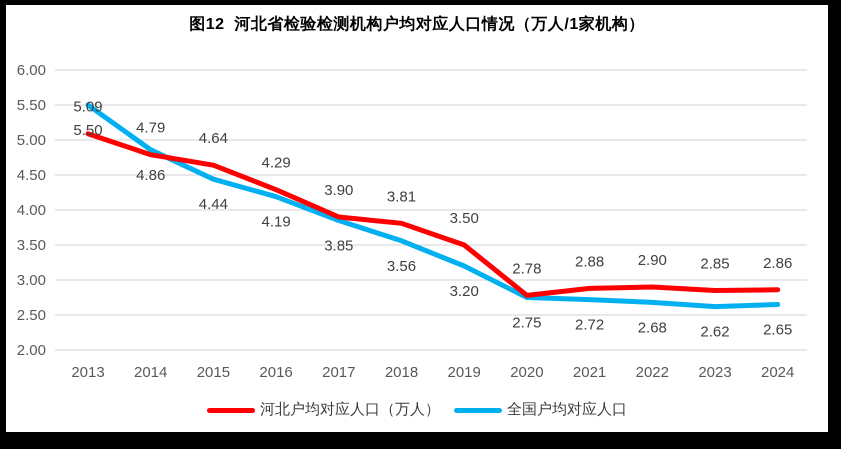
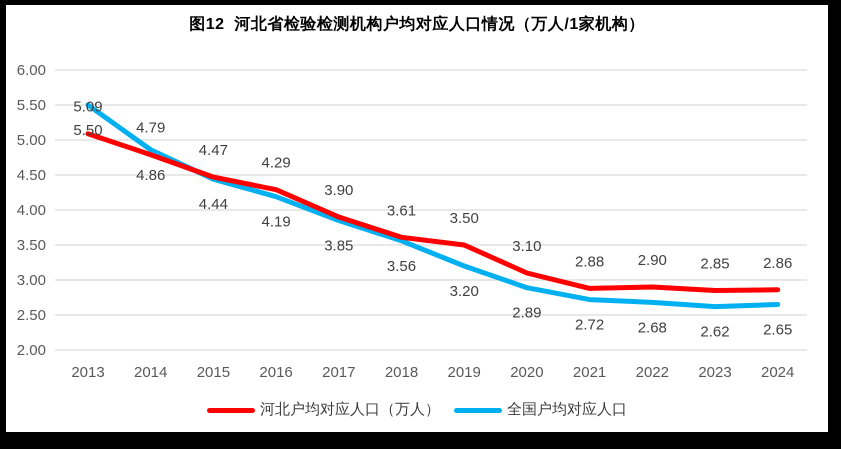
河北户均对应人口（万人）/2015: 4.64 -> 4.47
河北户均对应人口（万人）/2018: 3.81 -> 3.61
河北户均对应人口（万人）/2020: 2.78 -> 3.10
全国户均对应人口/2020: 2.75 -> 2.89
